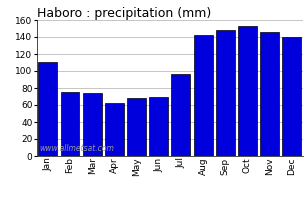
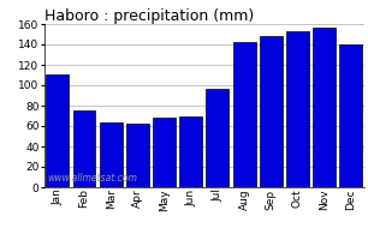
Mar: 74 -> 64
Nov: 146 -> 157
